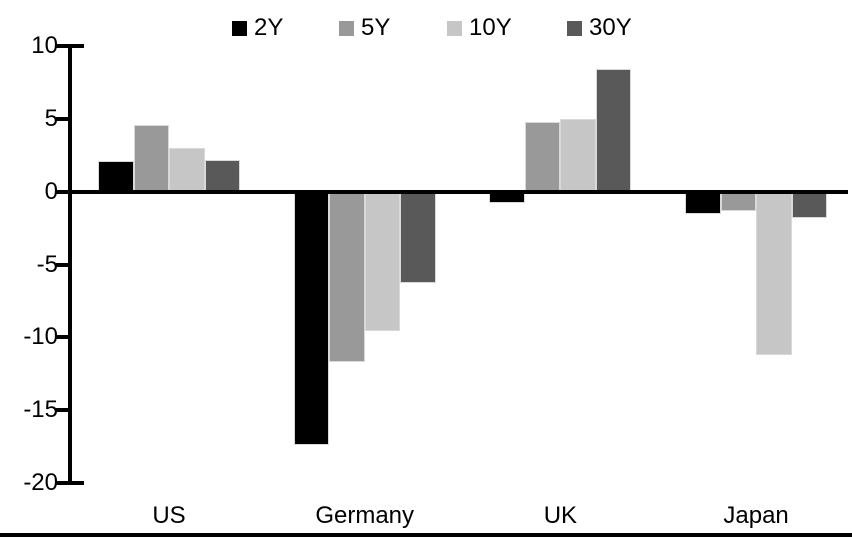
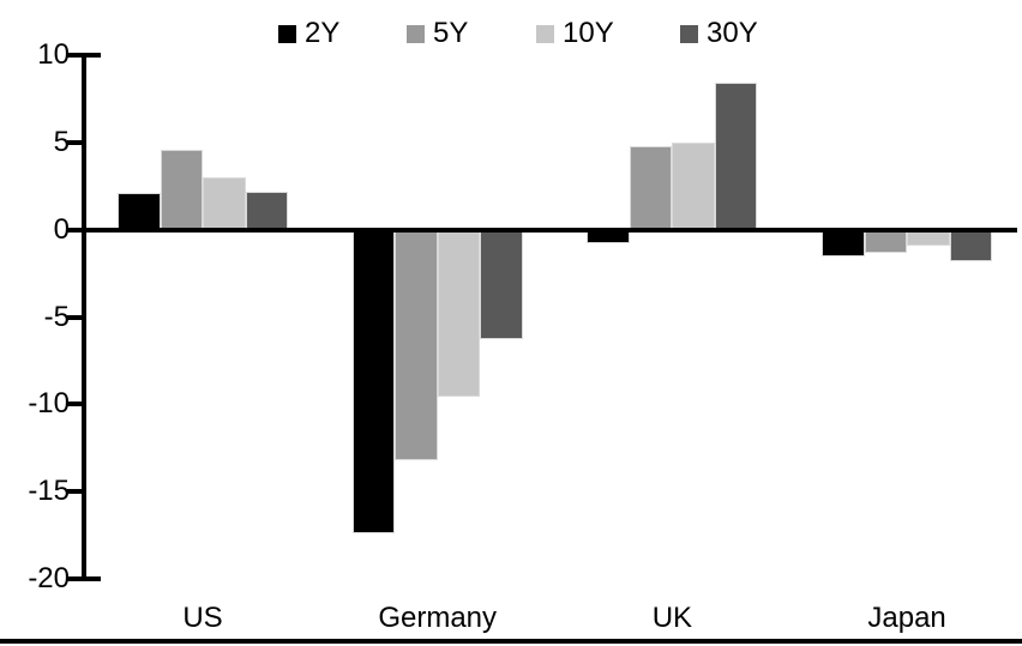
5Y/Germany: -11.7 -> -13.2
10Y/Japan: -11.2 -> -0.9
